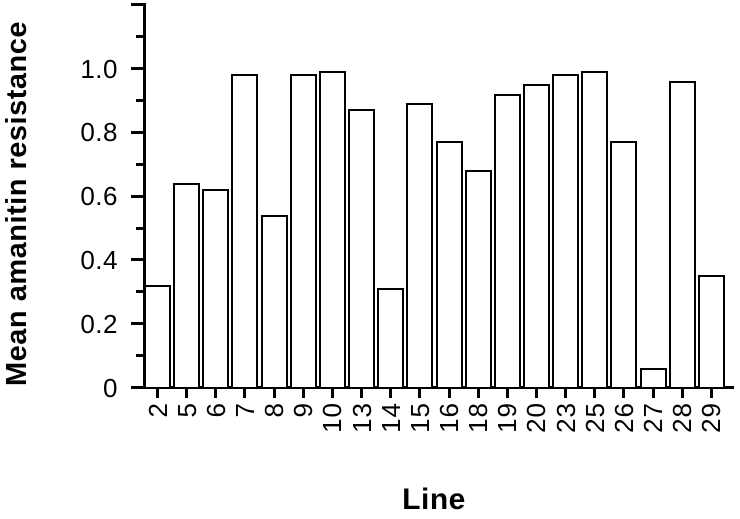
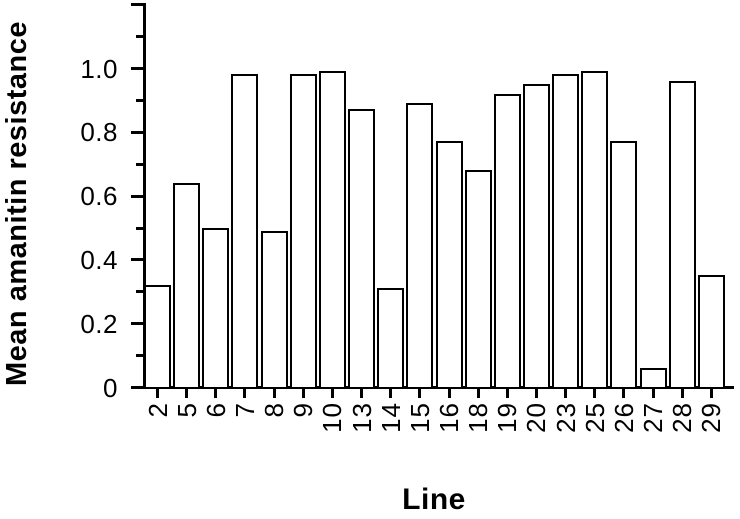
6: 0.62 -> 0.50
8: 0.54 -> 0.49
